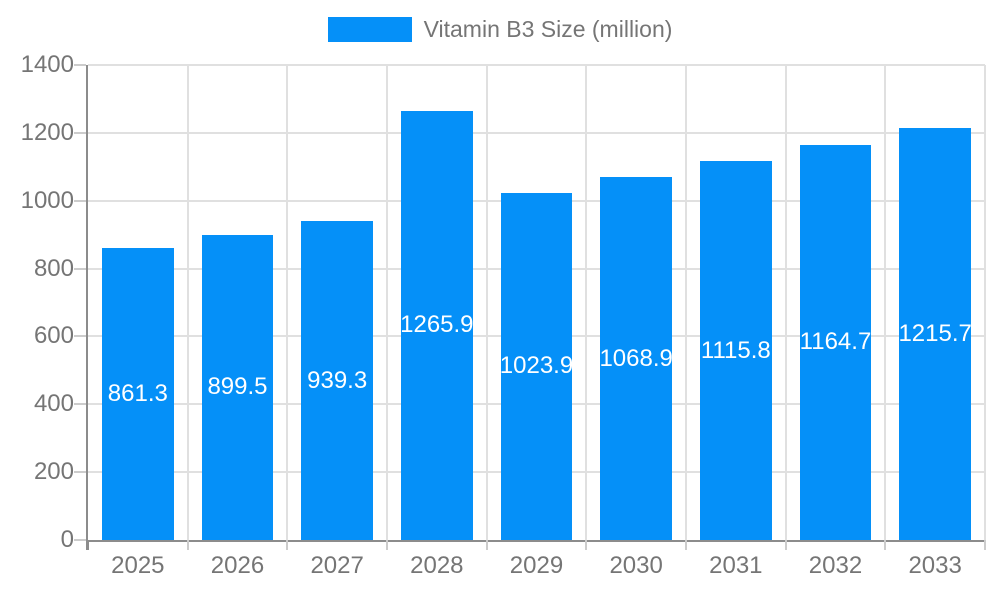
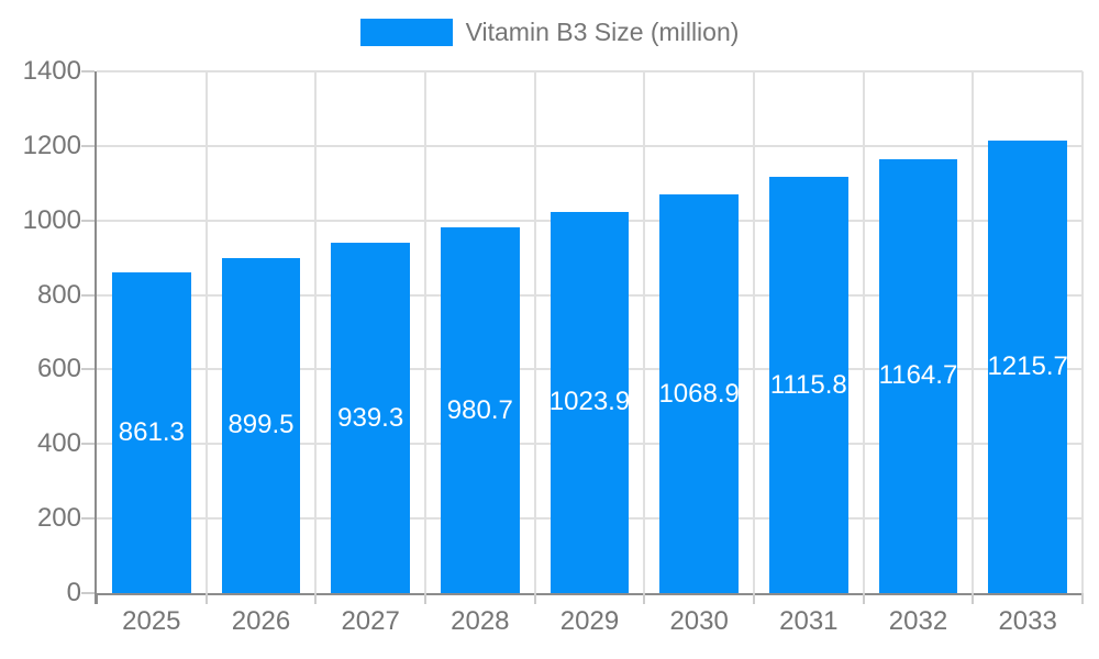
2028: 1265.9 -> 980.7
